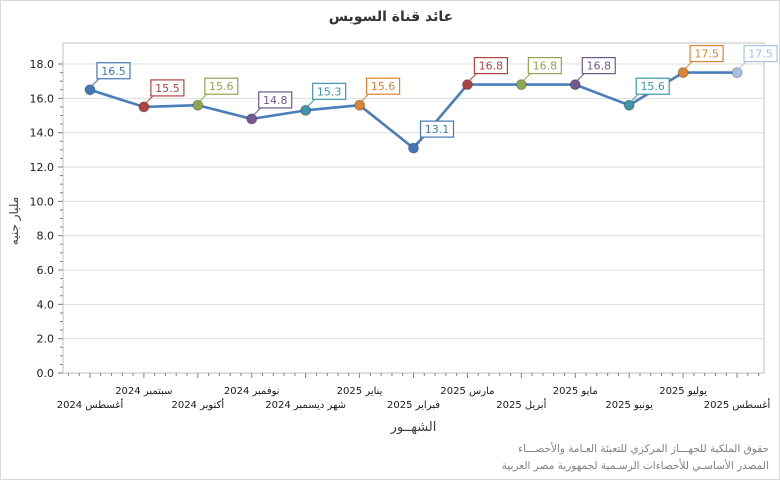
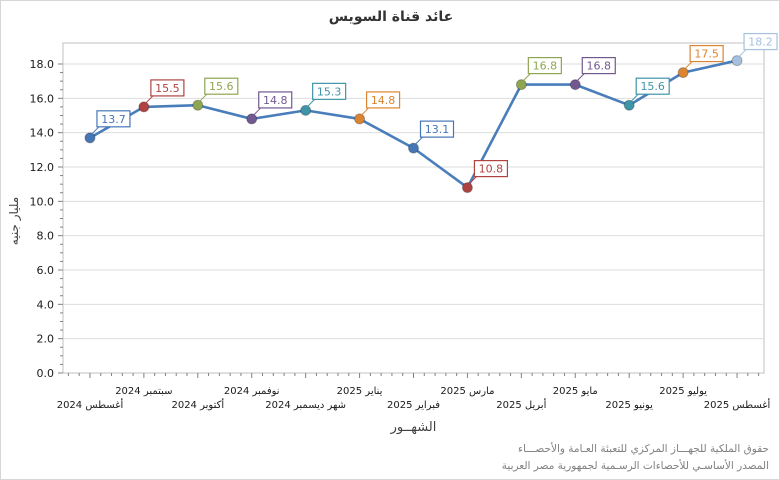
أغسطس 2024: 16.5 -> 13.7
يناير 2025: 15.6 -> 14.8
مارس 2025: 16.8 -> 10.8
أغسطس 2025: 17.5 -> 18.2
